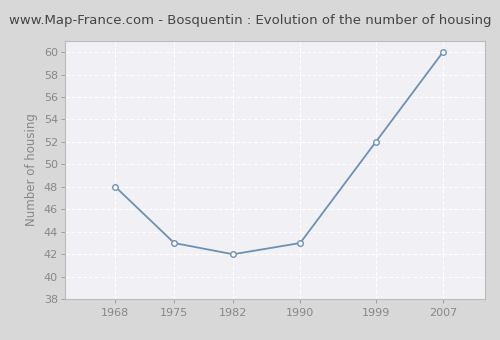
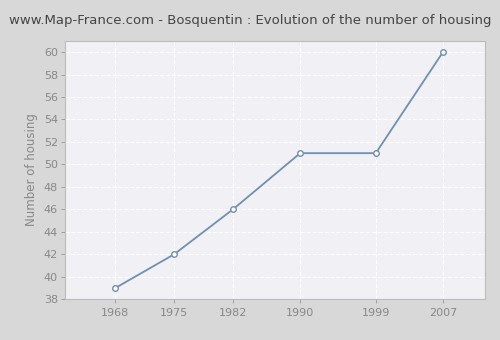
1968: 48 -> 39
1975: 43 -> 42
1982: 42 -> 46
1990: 43 -> 51
1999: 52 -> 51
